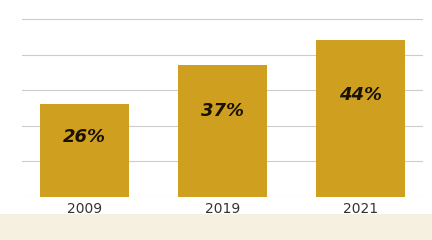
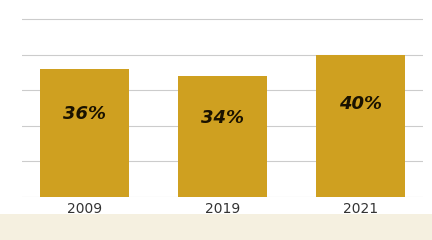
2009: 26% -> 36%
2019: 37% -> 34%
2021: 44% -> 40%
